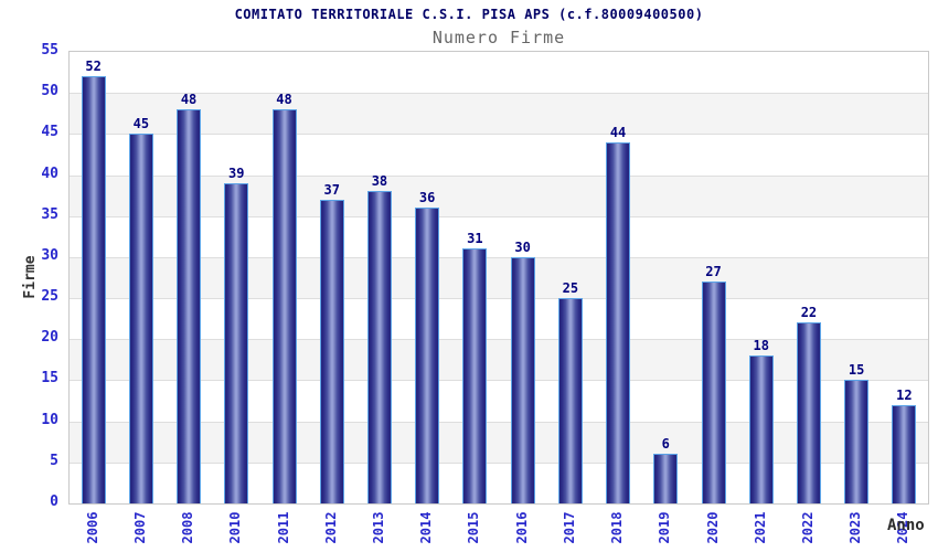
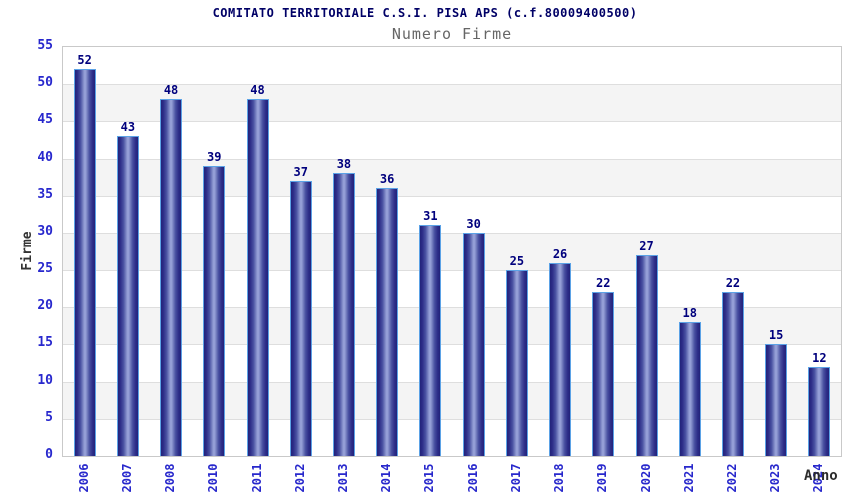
2007: 45 -> 43
2018: 44 -> 26
2019: 6 -> 22
